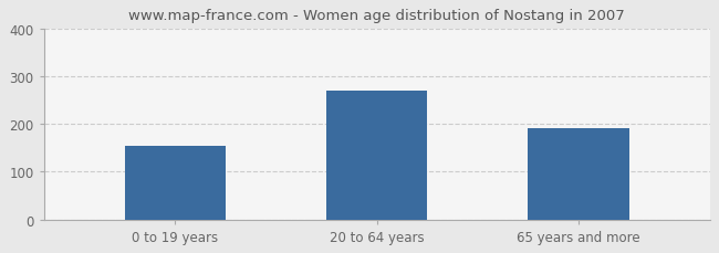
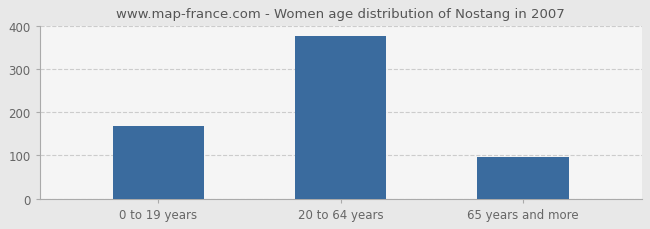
0 to 19 years: 155 -> 167
20 to 64 years: 270 -> 377
65 years and more: 190 -> 97
